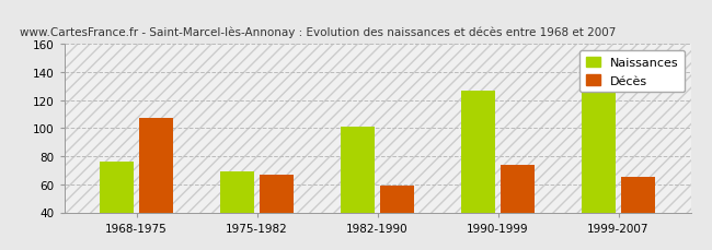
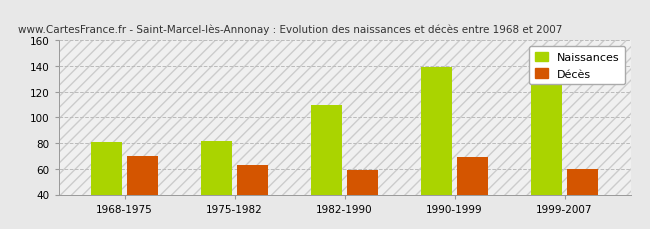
Naissances/1968-1975: 76 -> 81
Décès/1968-1975: 107 -> 70
Naissances/1975-1982: 69 -> 82
Décès/1975-1982: 67 -> 63
Naissances/1982-1990: 101 -> 110
Naissances/1990-1999: 127 -> 139
Décès/1990-1999: 74 -> 69
Décès/1999-2007: 65 -> 60
